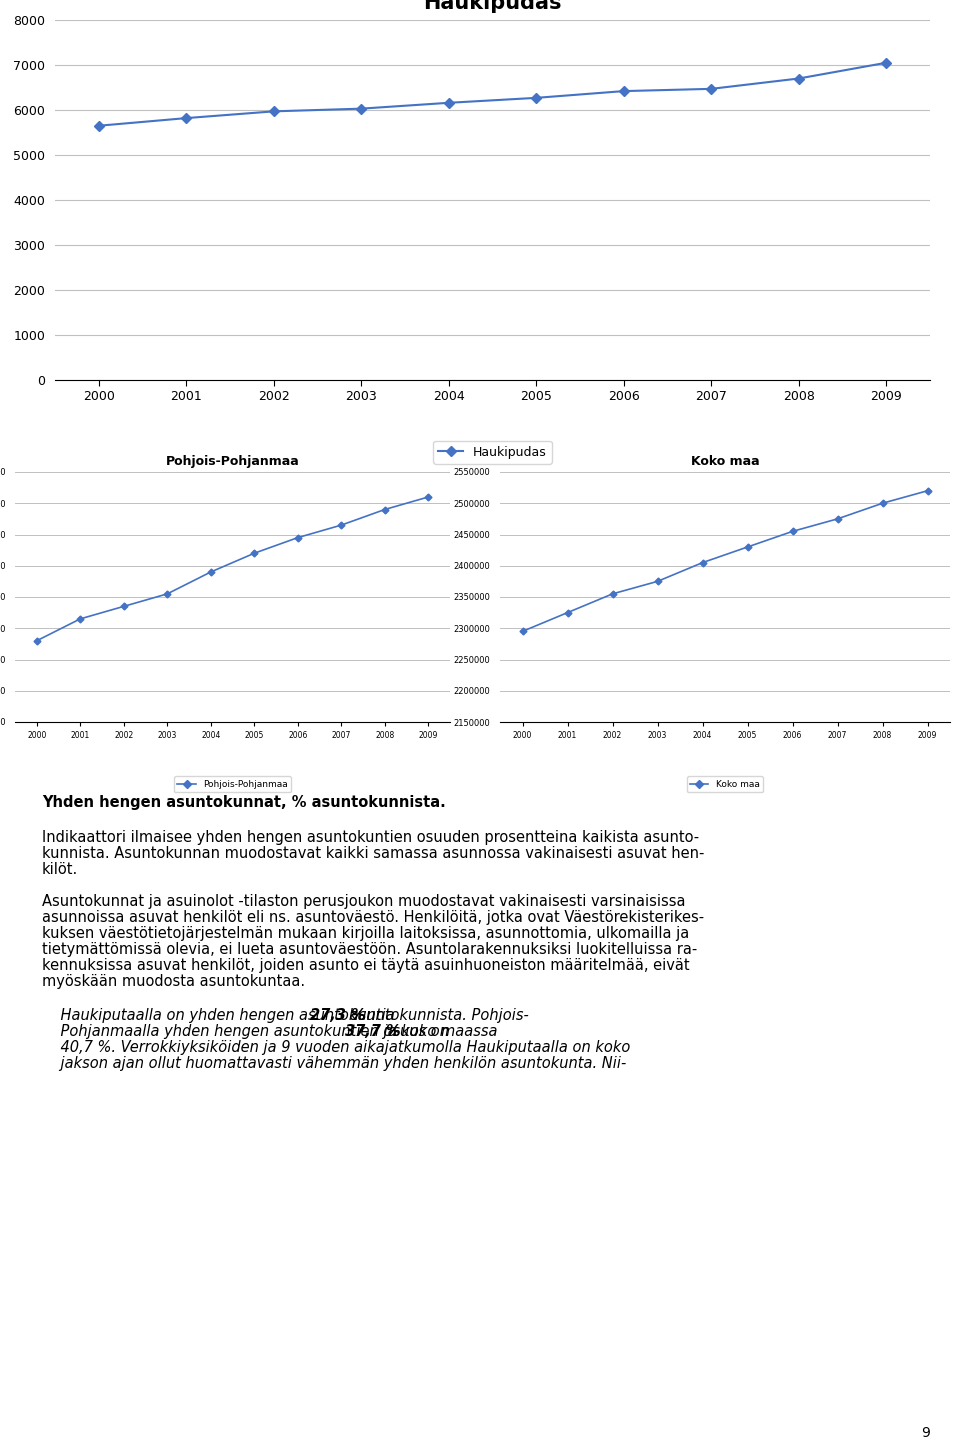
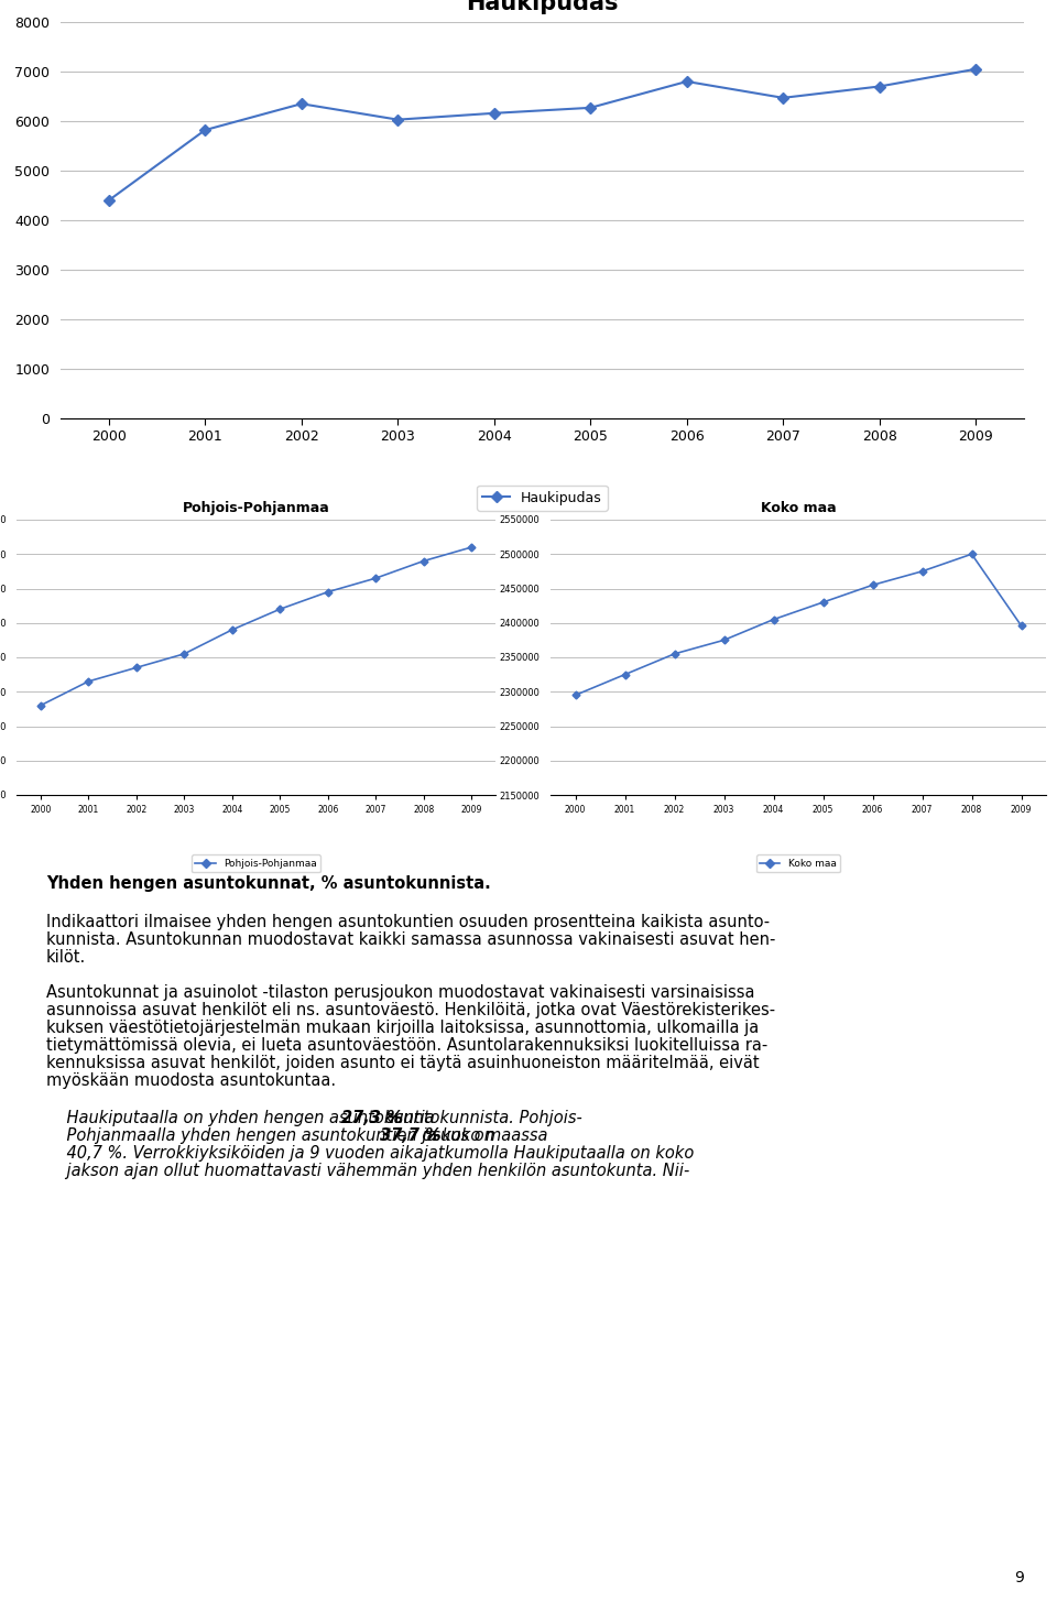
Haukipudas/2000: 5650 -> 4400
Haukipudas/2002: 5970 -> 6350
Haukipudas/2006: 6420 -> 6800
Koko maa/2009: 2520000 -> 2396000
